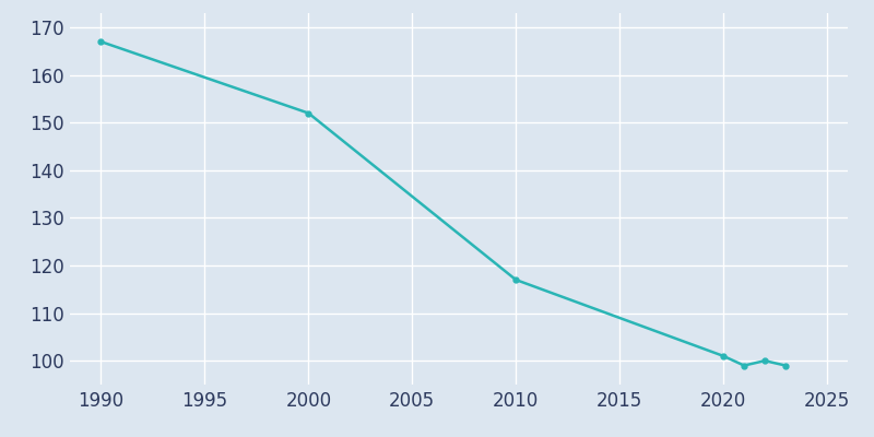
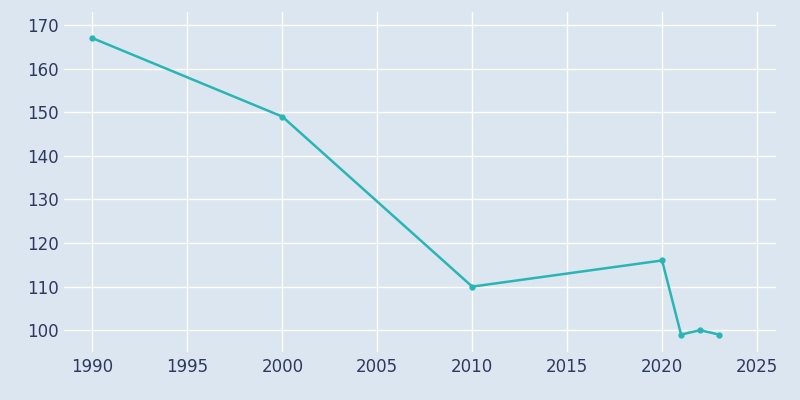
2000: 152 -> 149
2010: 117 -> 110
2020: 101 -> 116
